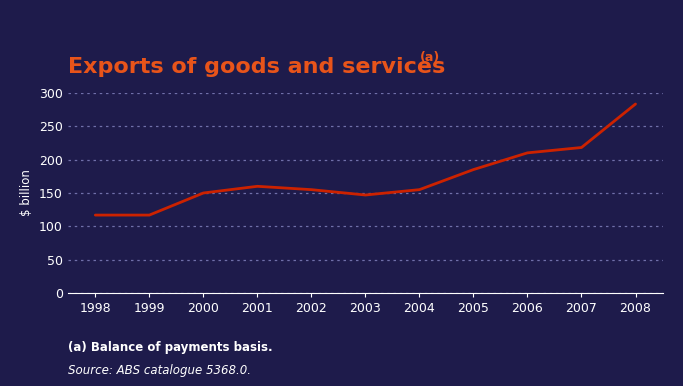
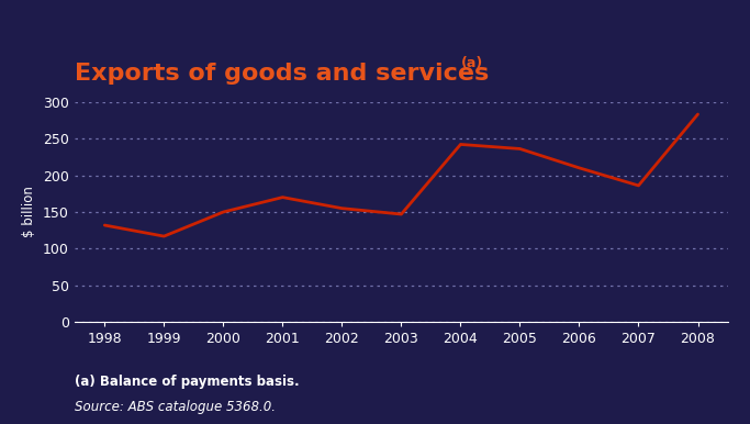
1998: 117 -> 132
2001: 160 -> 170
2004: 155 -> 242
2005: 185 -> 236
2007: 218 -> 186
